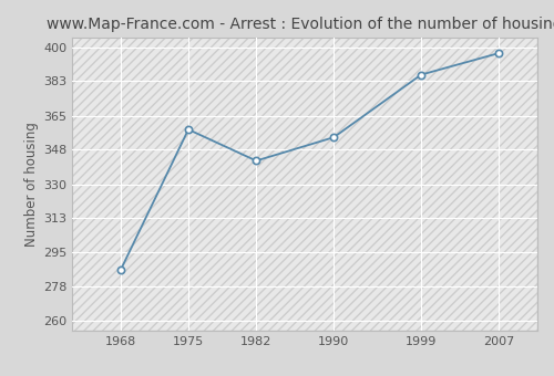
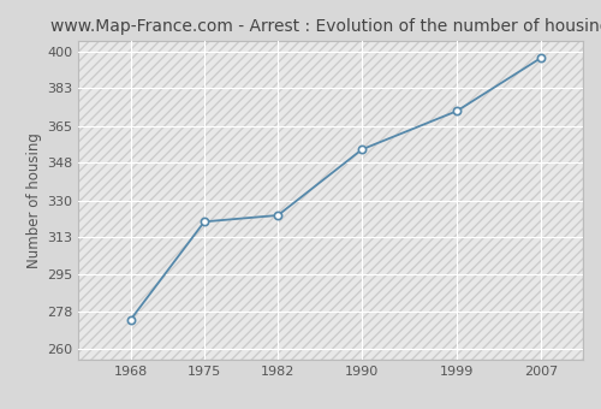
1968: 286 -> 274
1975: 358 -> 320
1982: 342 -> 323
1999: 386 -> 372
